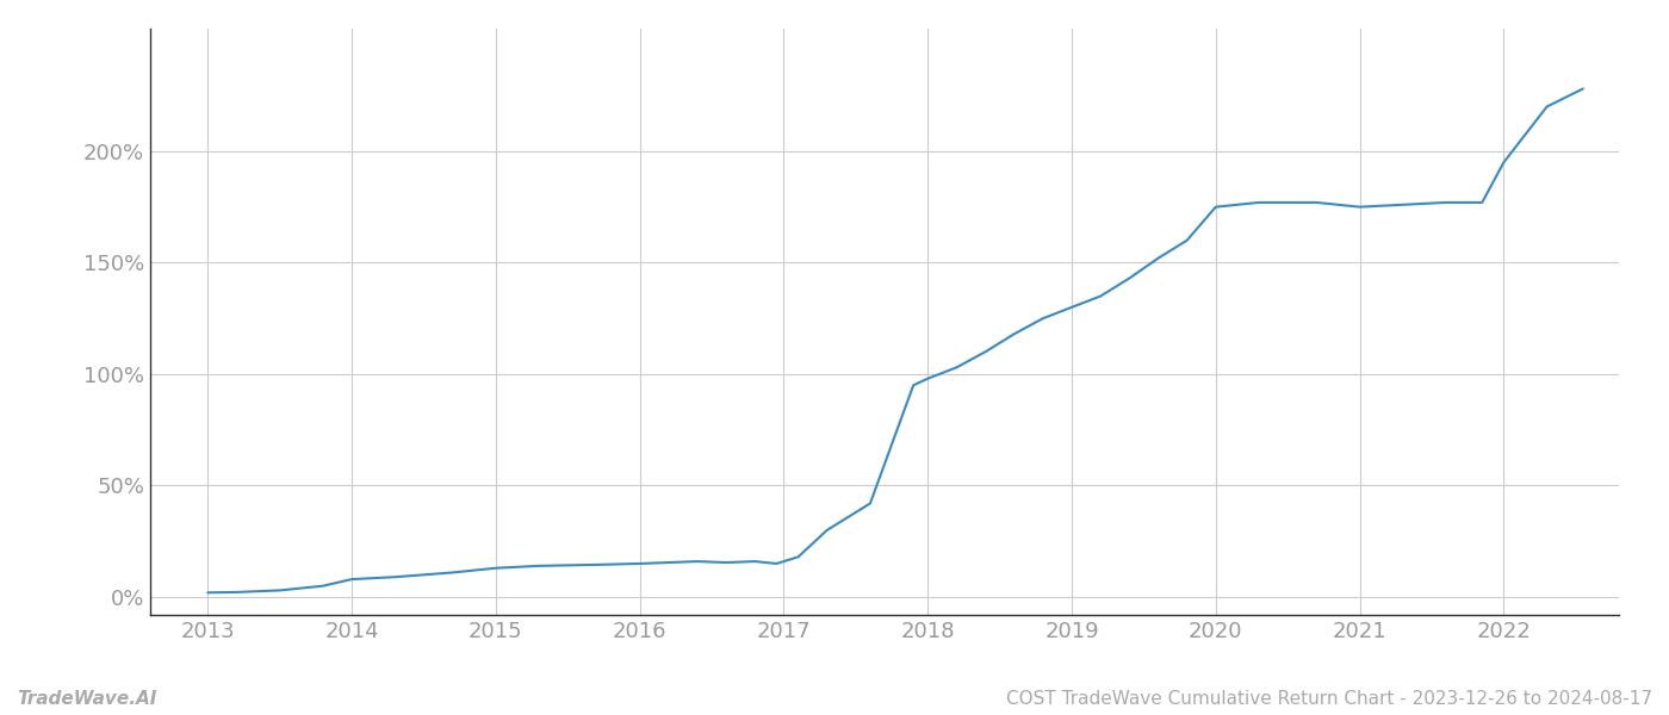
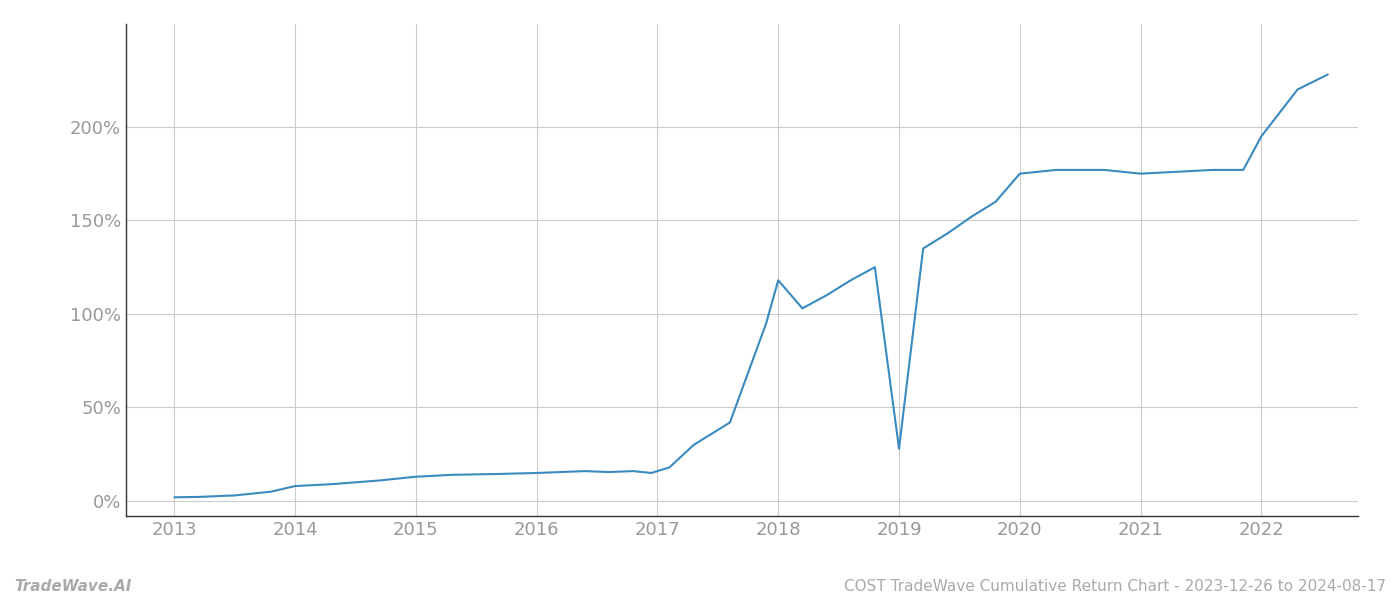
2018: 98% -> 118%
2019: 130% -> 28%
